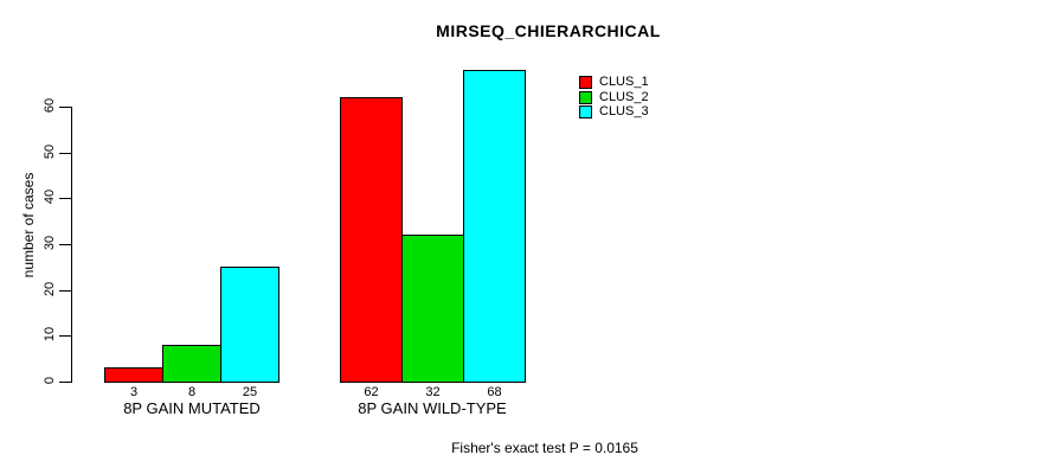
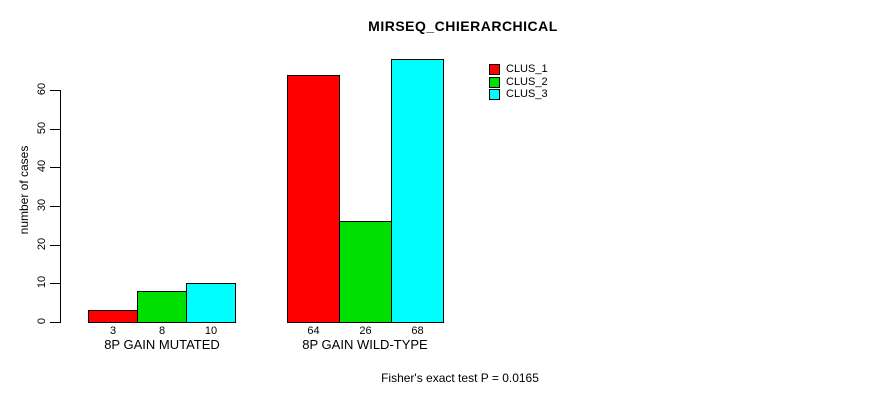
CLUS_3/8P GAIN MUTATED: 25 -> 10
CLUS_1/8P GAIN WILD-TYPE: 62 -> 64
CLUS_2/8P GAIN WILD-TYPE: 32 -> 26
